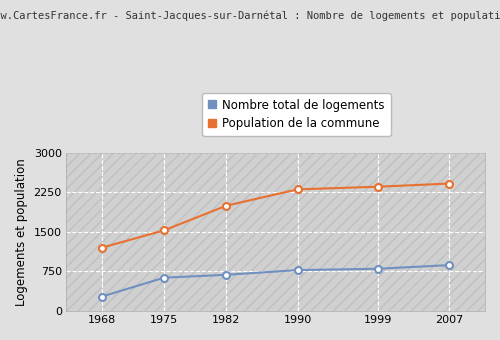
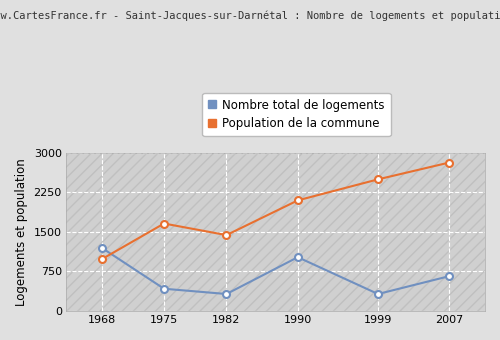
Nombre total de logements/1968: 270 -> 1200
Population de la commune/1968: 1200 -> 980
Nombre total de logements/1975: 630 -> 420
Population de la commune/1975: 1530 -> 1660
Nombre total de logements/1982: 680 -> 320
Population de la commune/1982: 2000 -> 1440
Nombre total de logements/1990: 780 -> 1020
Population de la commune/1990: 2310 -> 2100
Nombre total de logements/1999: 800 -> 320
Population de la commune/1999: 2360 -> 2500
Nombre total de logements/2007: 870 -> 660
Population de la commune/2007: 2420 -> 2820
